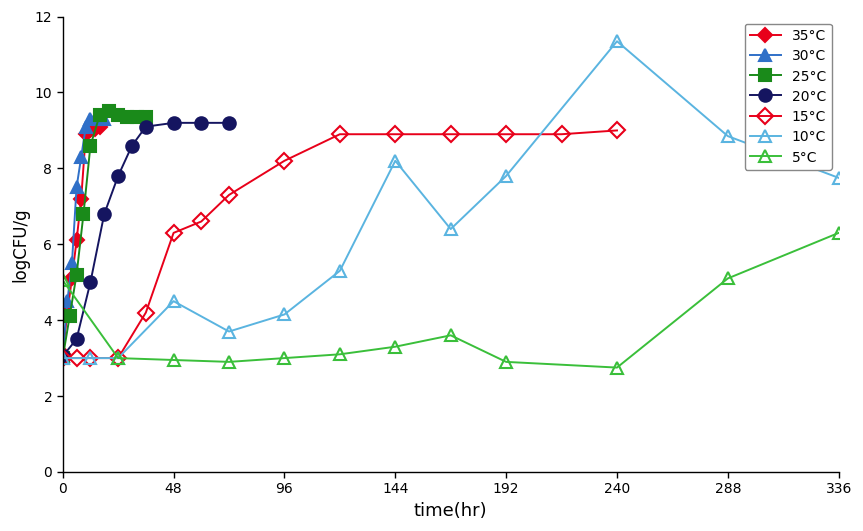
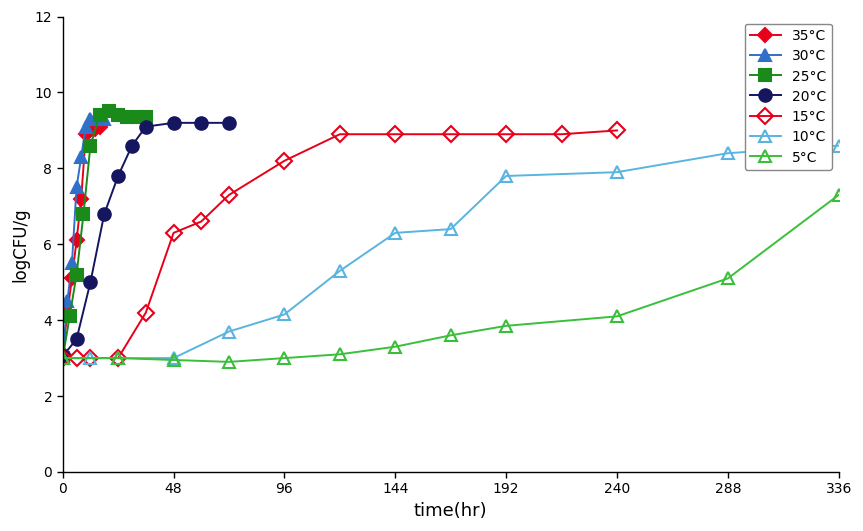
5°C/0: 5.05 -> 3.00
10°C/48: 4.50 -> 3.00
10°C/144: 8.20 -> 6.30
5°C/192: 2.90 -> 3.85
10°C/240: 11.35 -> 7.90
5°C/240: 2.75 -> 4.10
10°C/288: 8.85 -> 8.40
10°C/336: 7.75 -> 8.60
5°C/336: 6.30 -> 7.30
